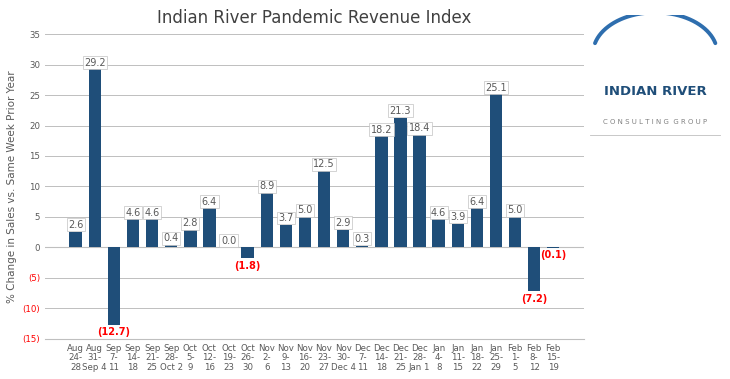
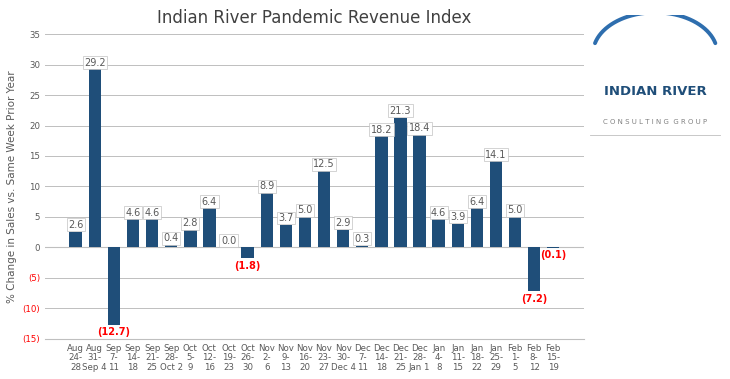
Indian River Pandemic Revenue Index/Jan 25- 29: 25.1 -> 14.1
